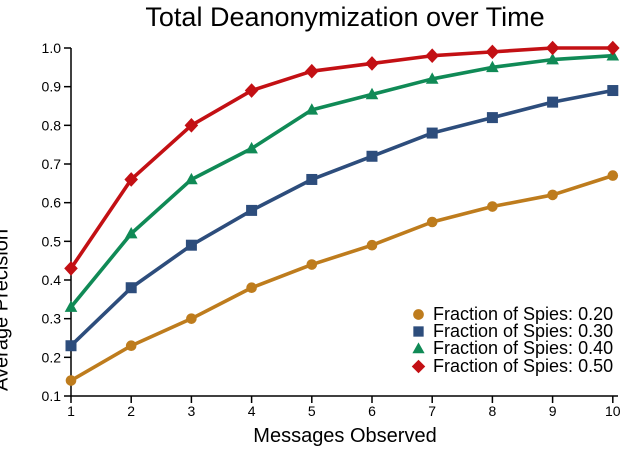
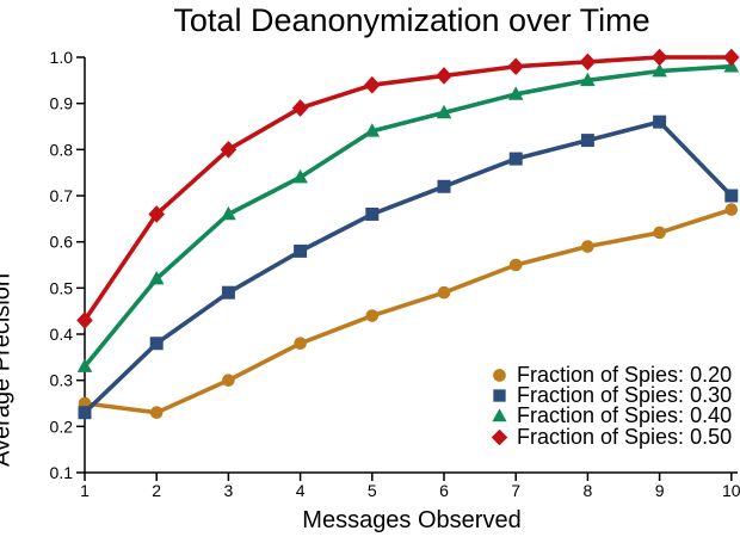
Fraction of Spies: 0.20/1: 0.14 -> 0.25
Fraction of Spies: 0.30/10: 0.89 -> 0.70
